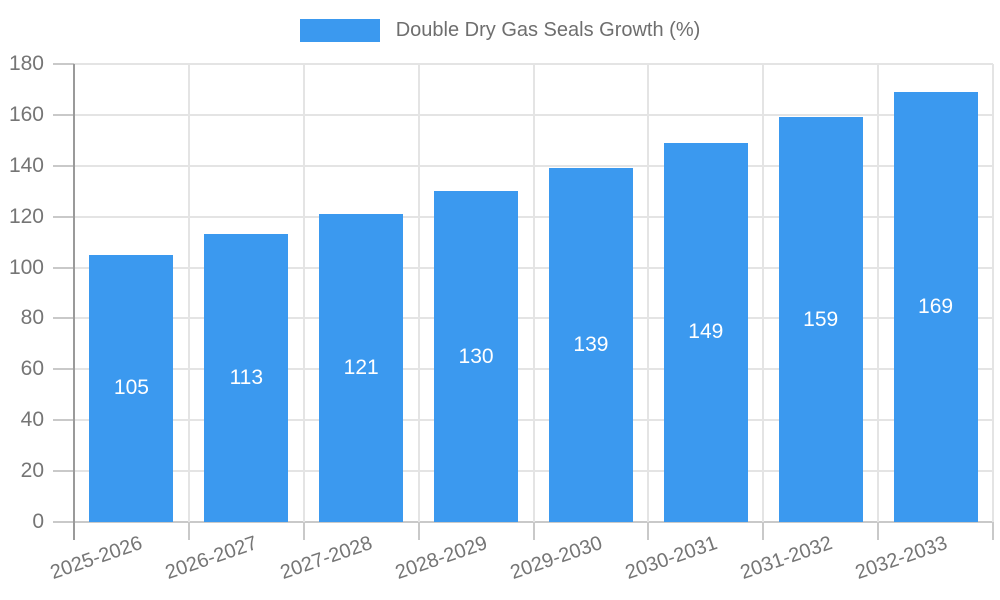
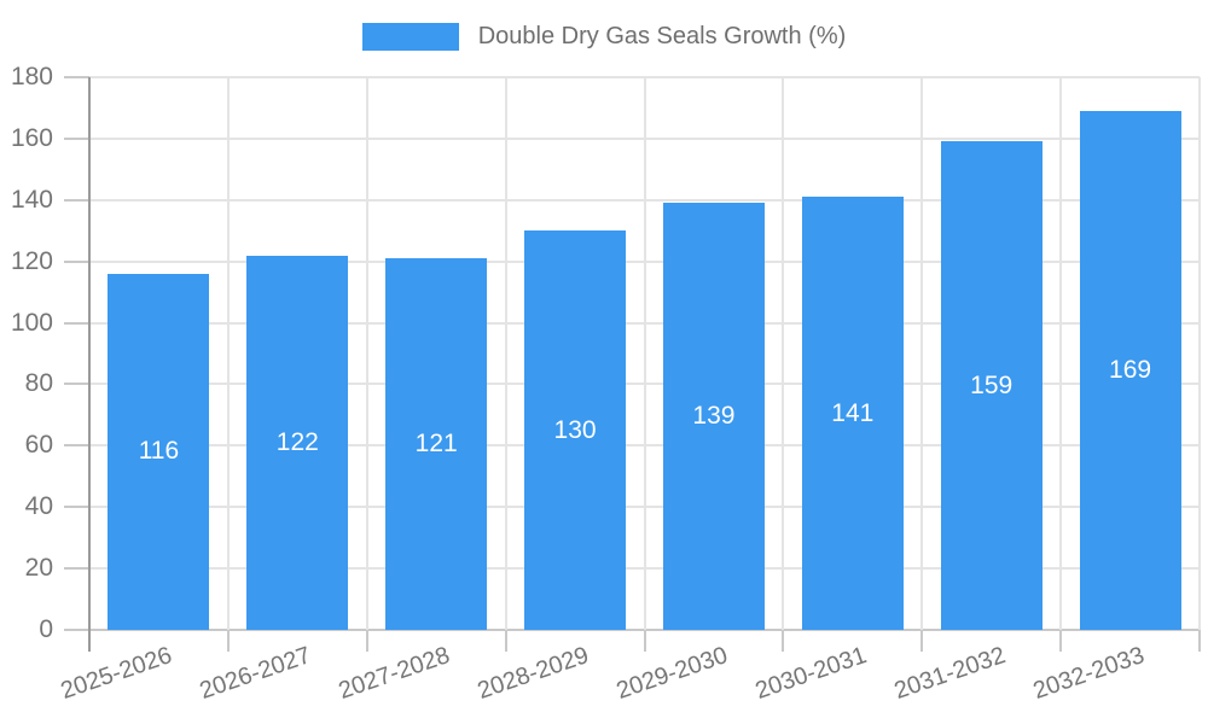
2025-2026: 105 -> 116
2026-2027: 113 -> 122
2030-2031: 149 -> 141
